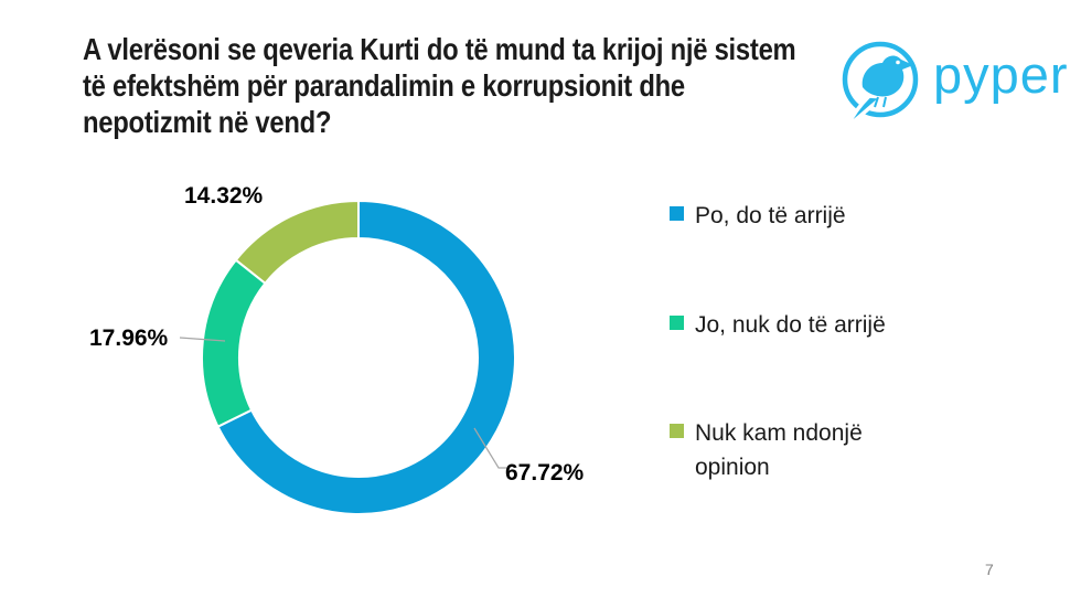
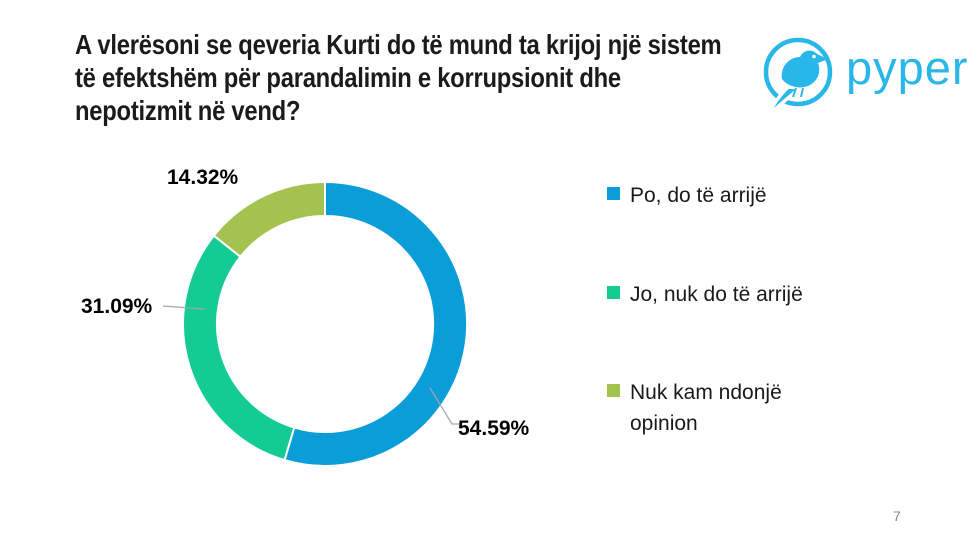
Po, do të arrijë: 67.72% -> 54.59%
Jo, nuk do të arrijë: 17.96% -> 31.09%
